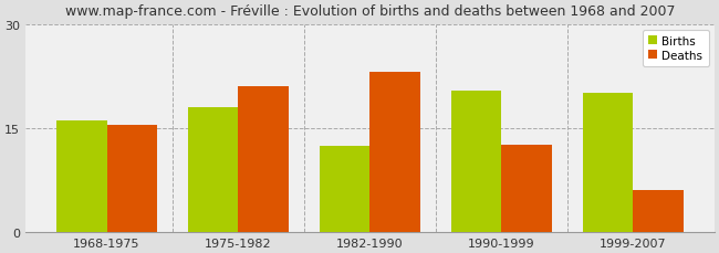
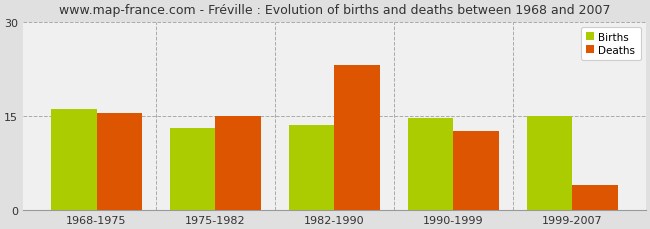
Births/1975-1982: 18.0 -> 13.0
Deaths/1975-1982: 21.0 -> 15.0
Births/1982-1990: 12.4 -> 13.5
Births/1990-1999: 20.4 -> 14.7
Births/1999-2007: 20.0 -> 15.0
Deaths/1999-2007: 6.0 -> 4.0
